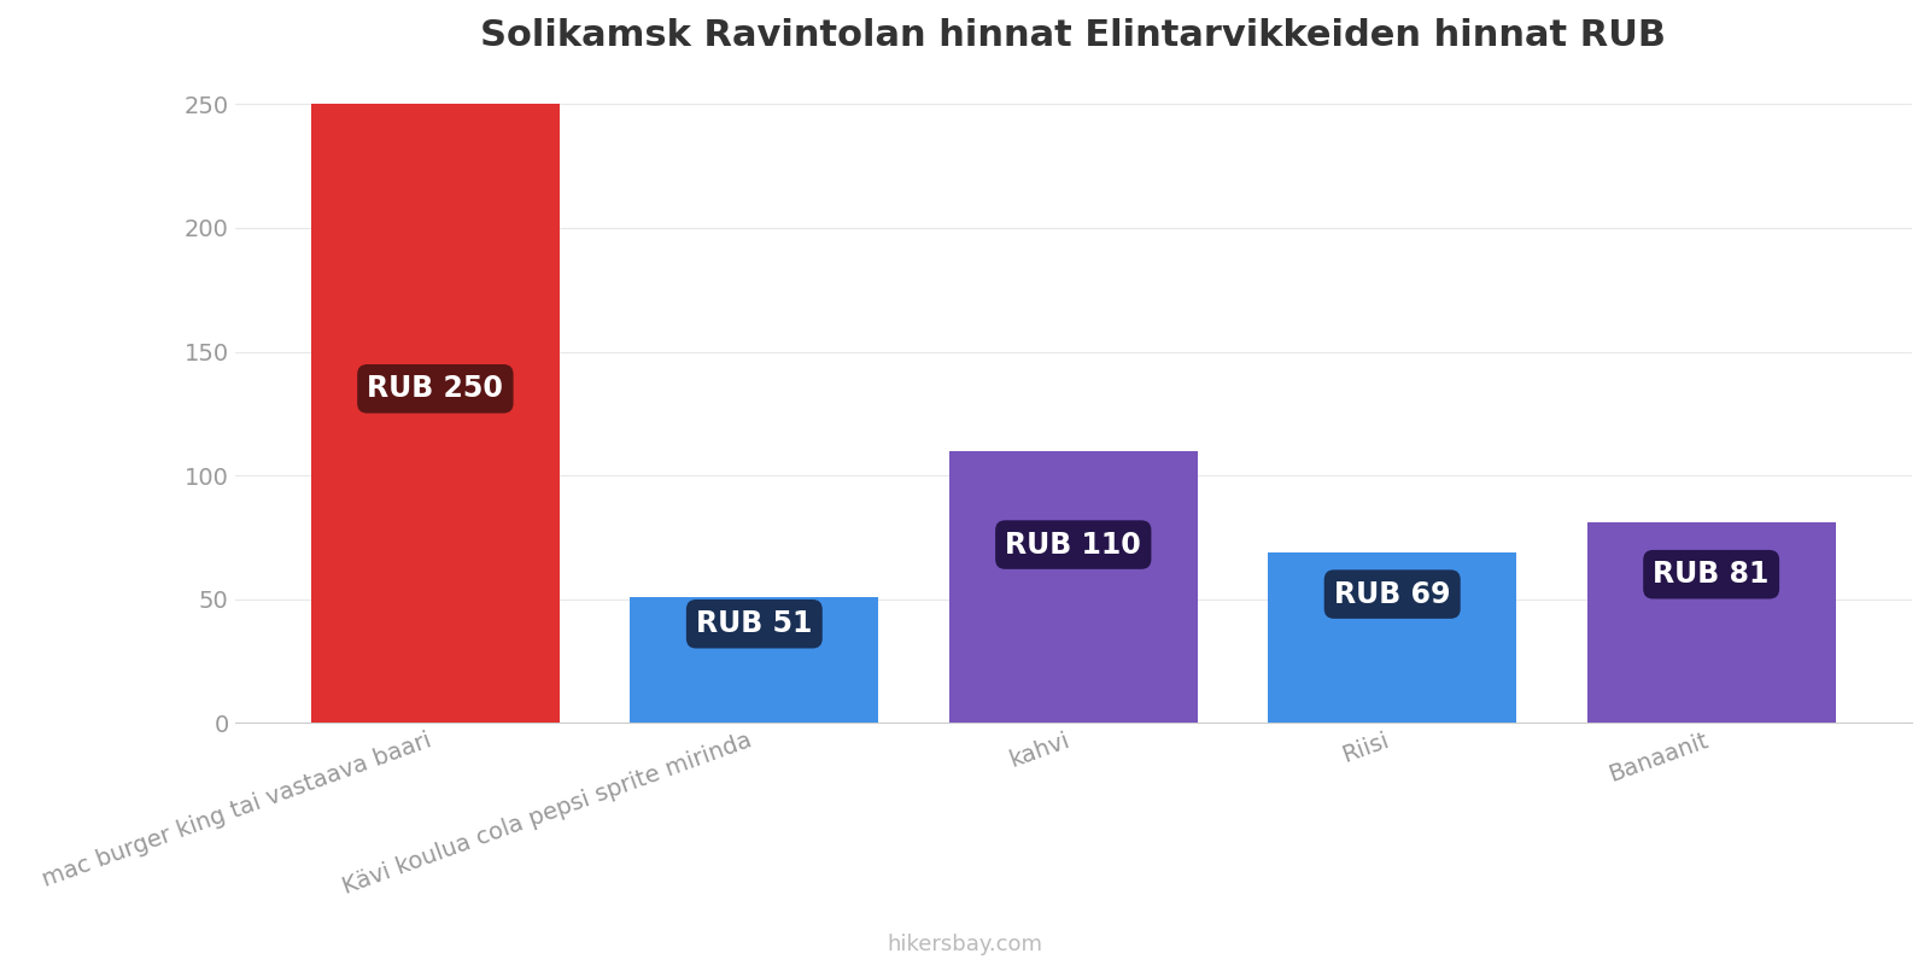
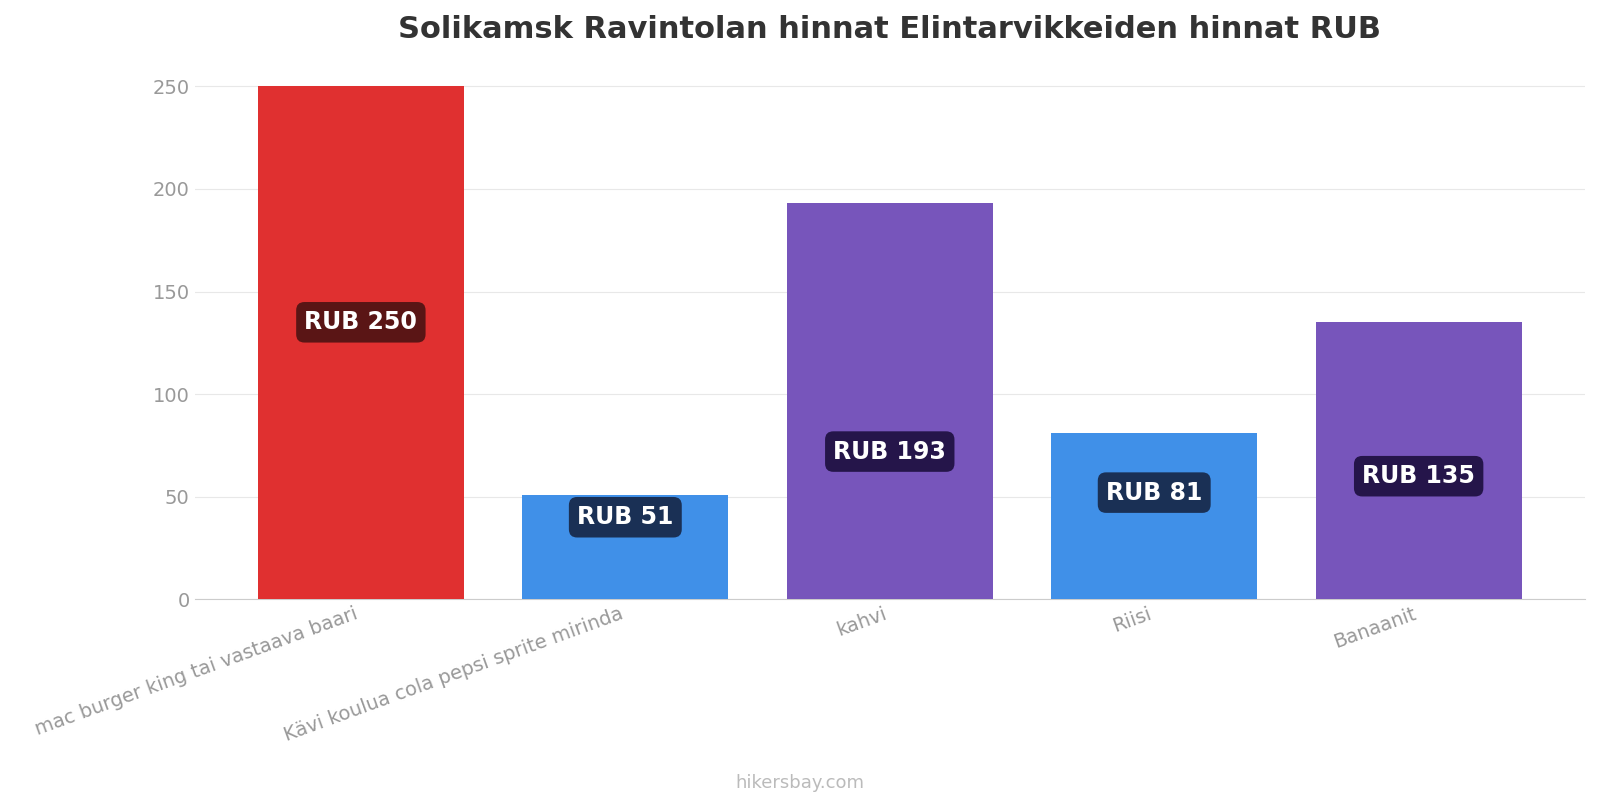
kahvi: 110 -> 193
Riisi: 69 -> 81
Banaanit: 81 -> 135
